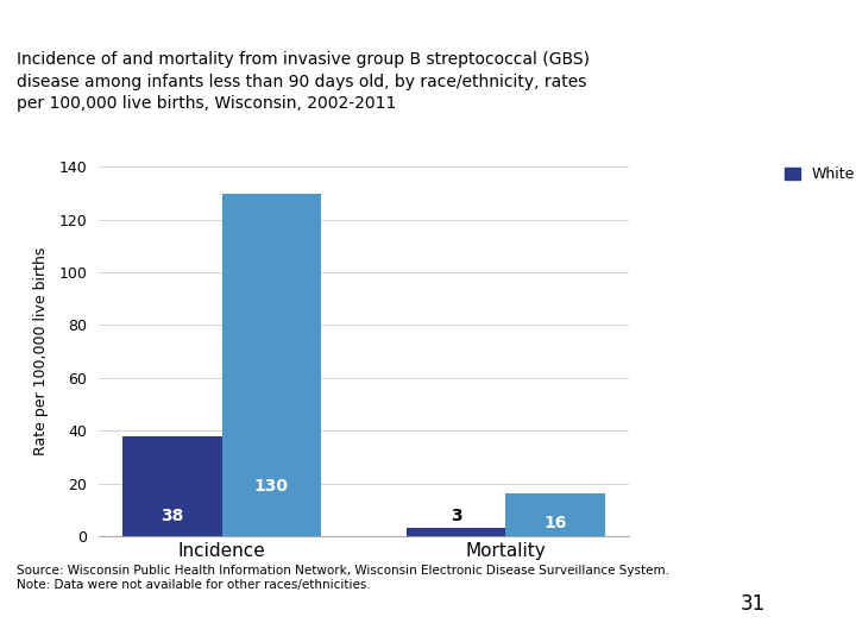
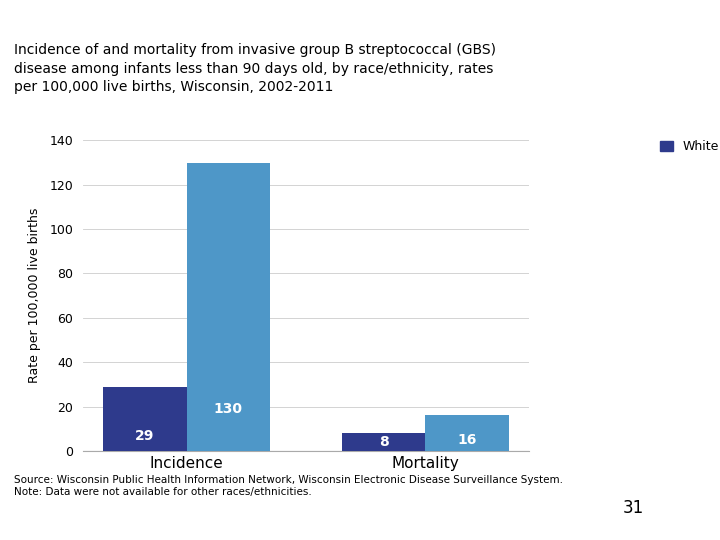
White/Incidence: 38 -> 29
White/Mortality: 3 -> 8
